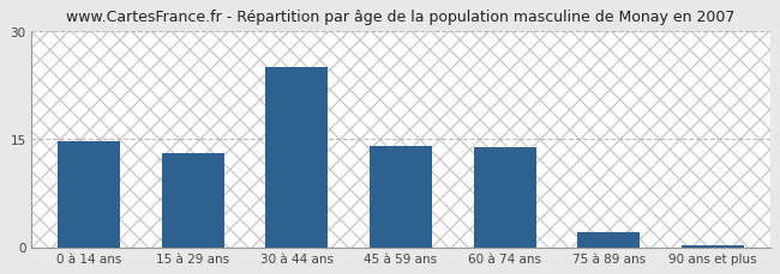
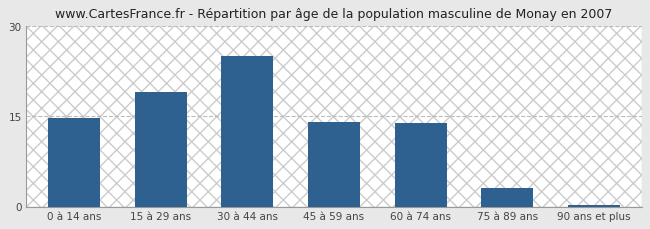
15 à 29 ans: 13.0 -> 19.0
75 à 89 ans: 2.0 -> 3.0
